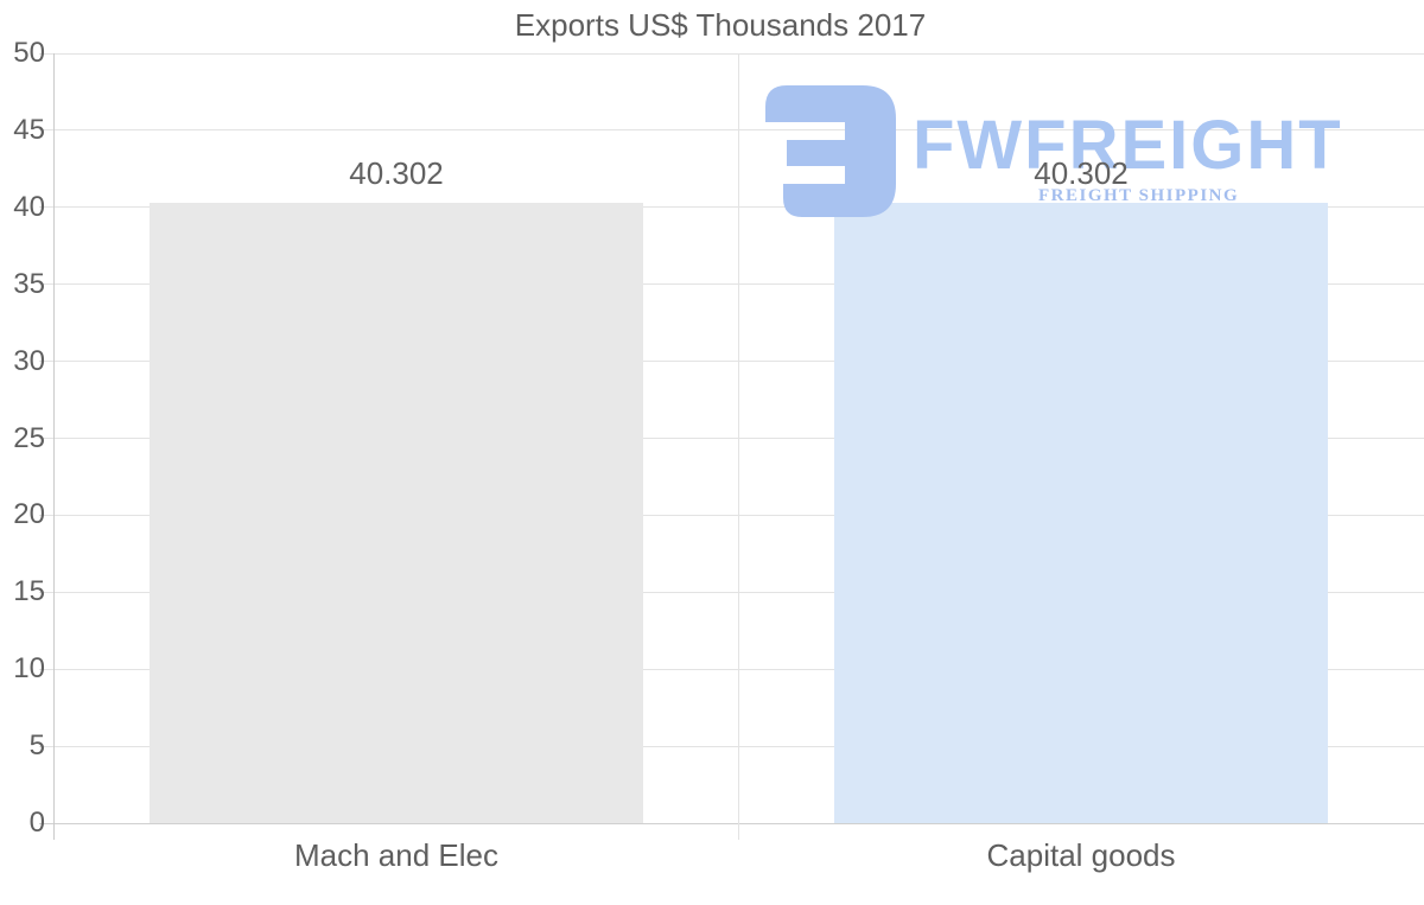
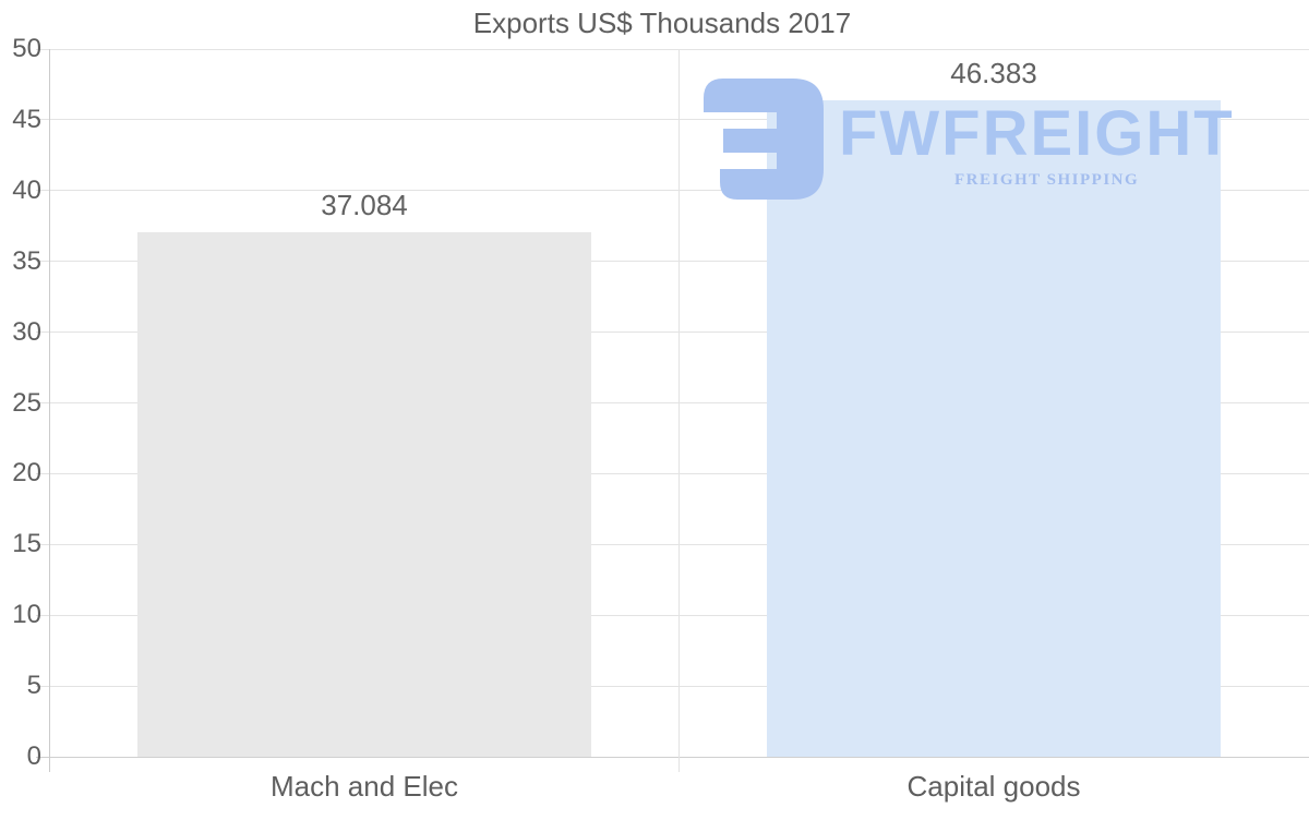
Mach and Elec: 40.302 -> 37.084
Capital goods: 40.302 -> 46.383
